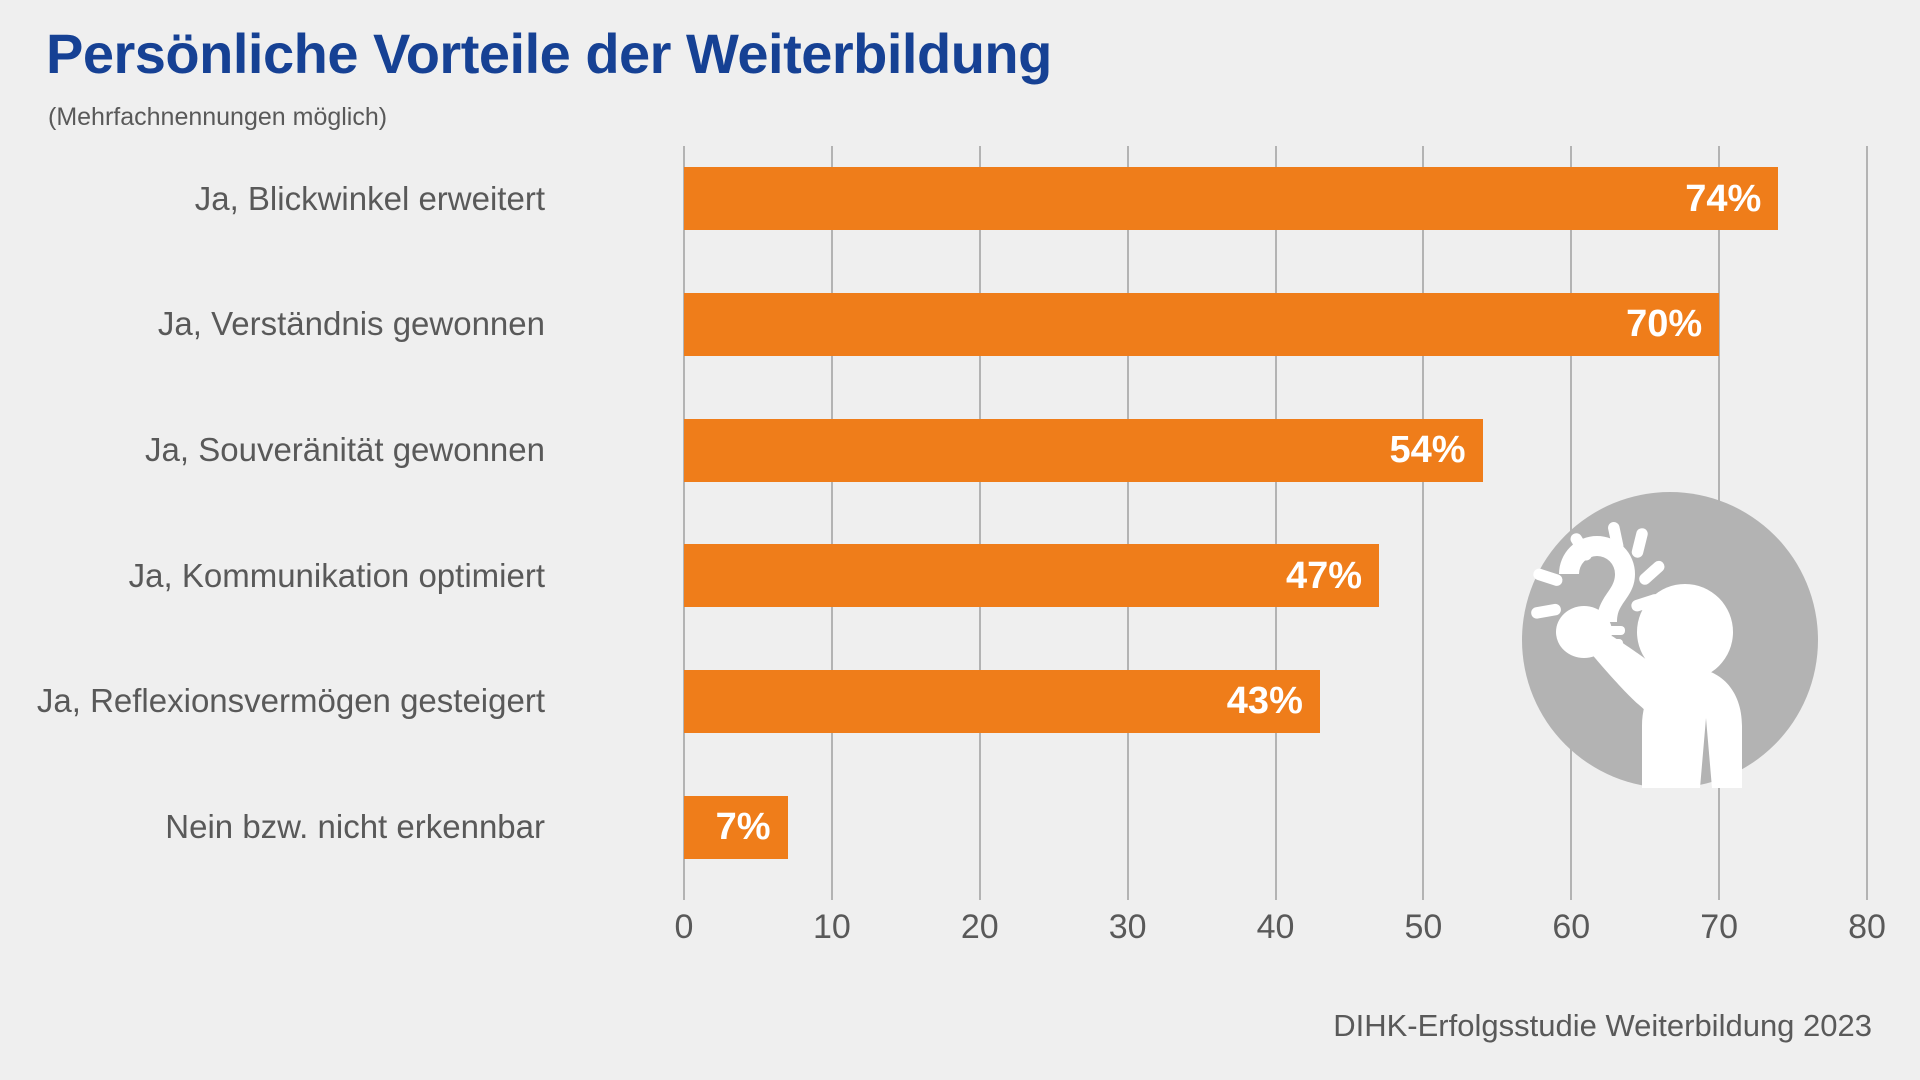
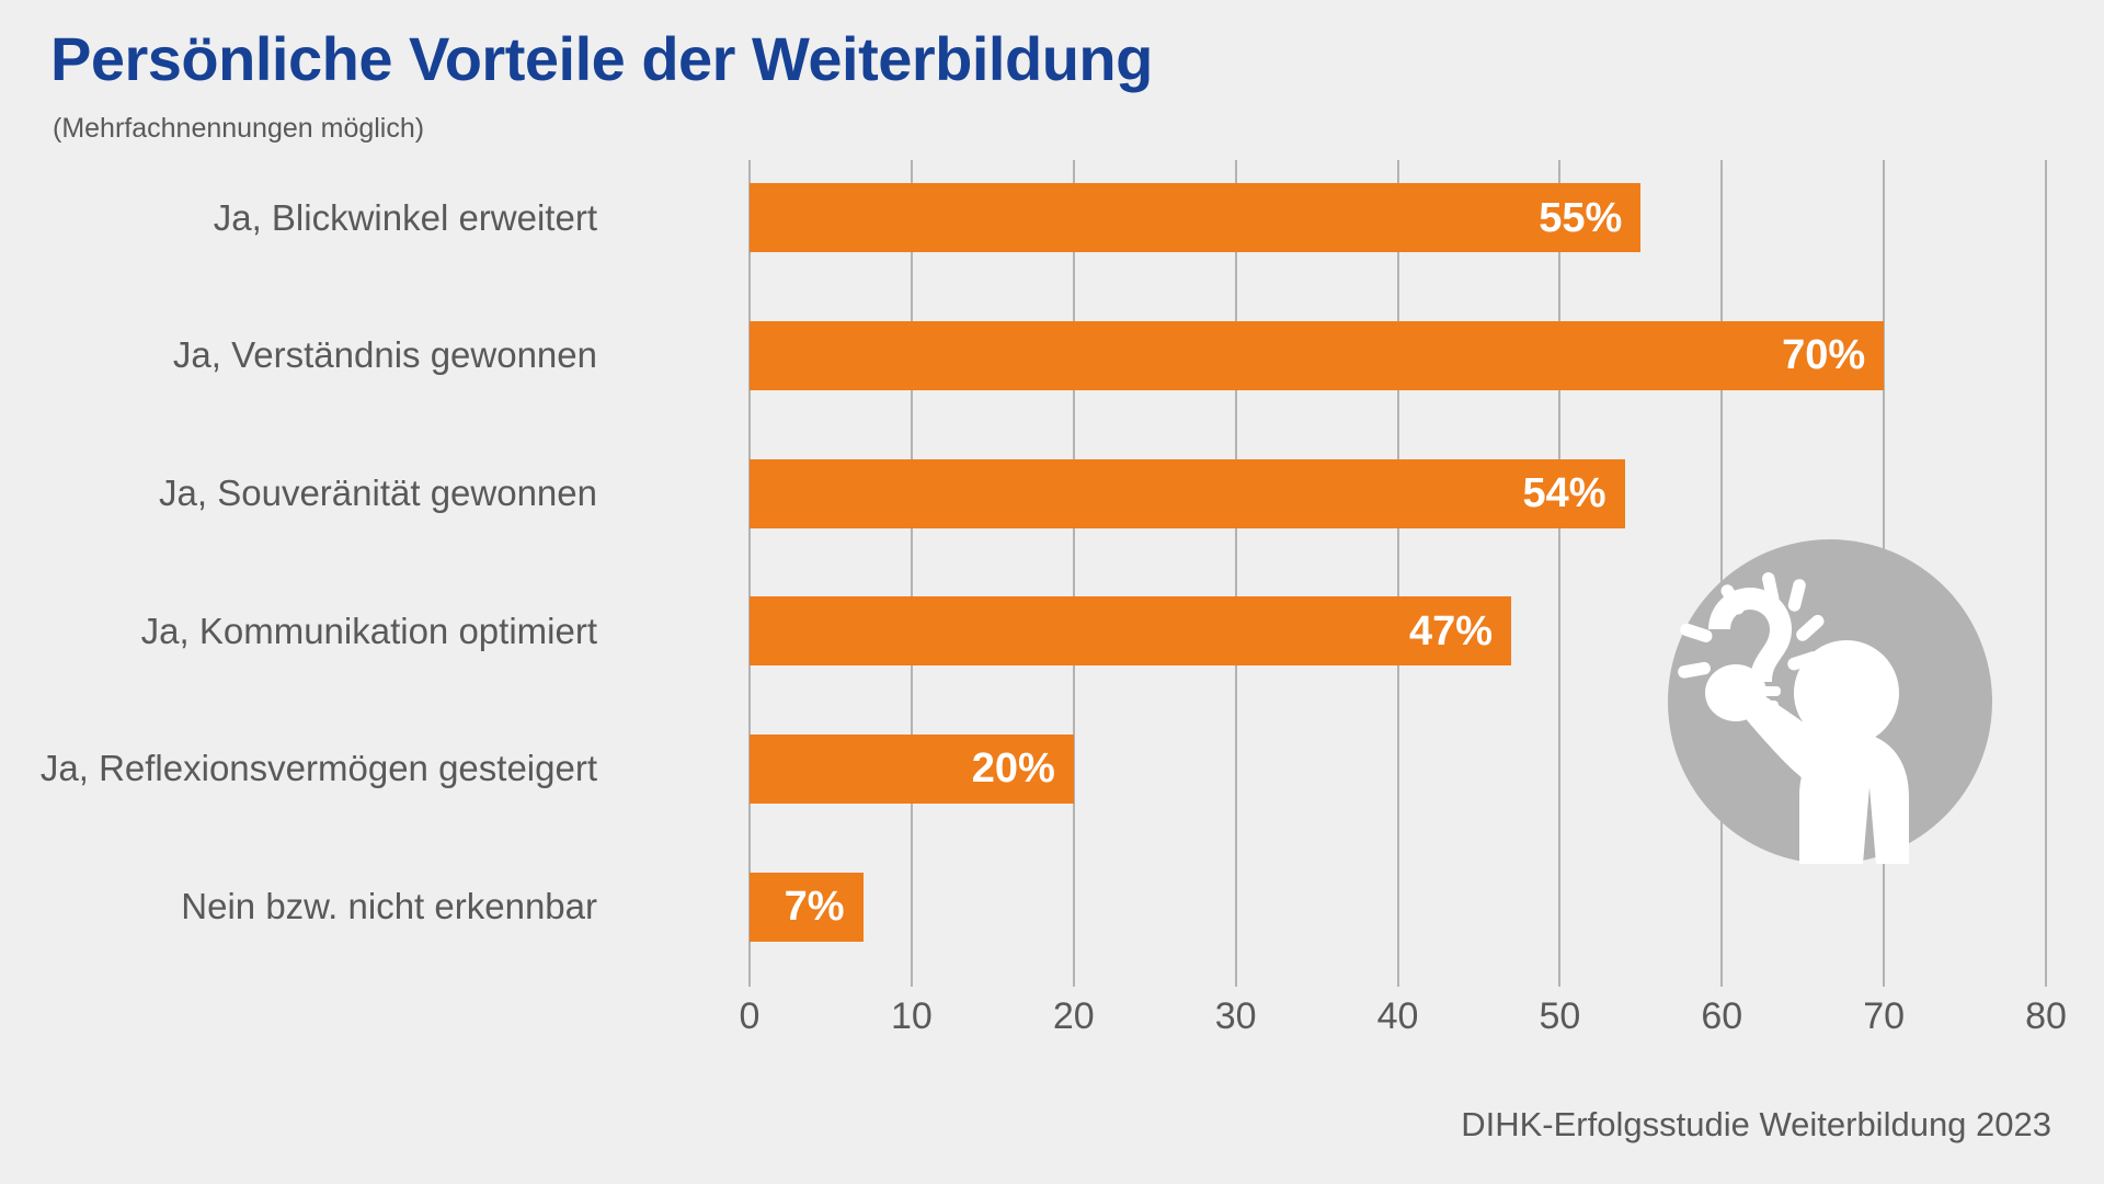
Ja, Blickwinkel erweitert: 74% -> 55%
Ja, Reflexionsvermögen gesteigert: 43% -> 20%
